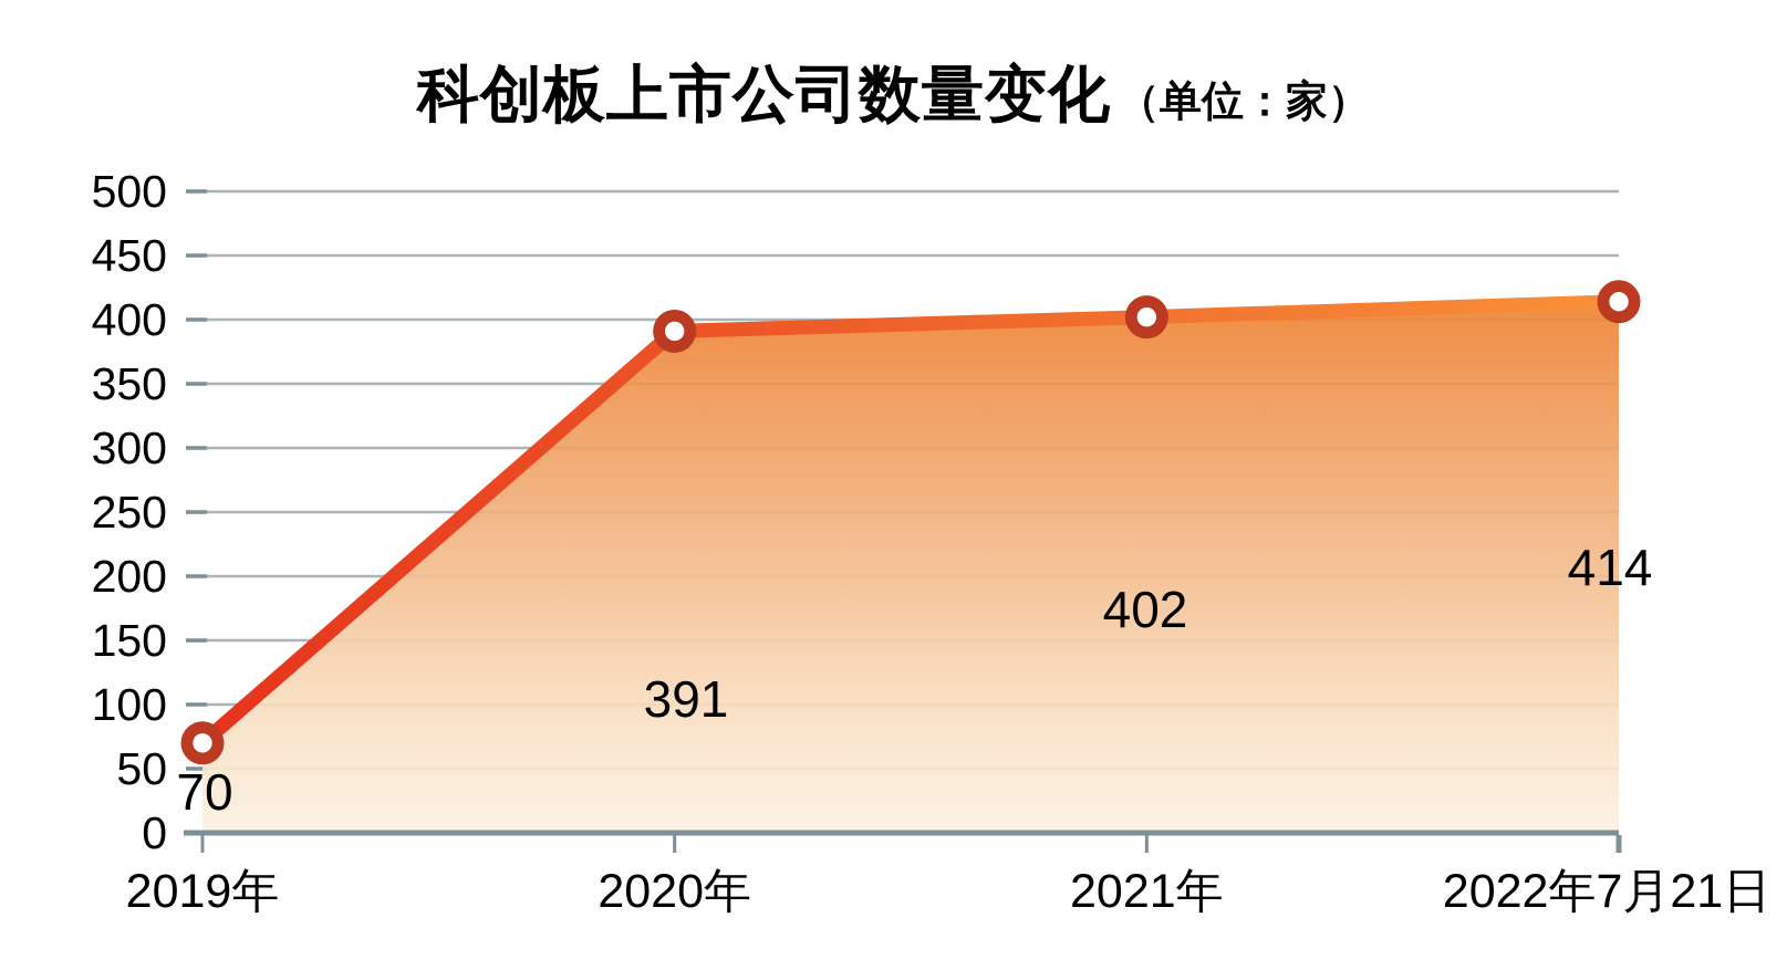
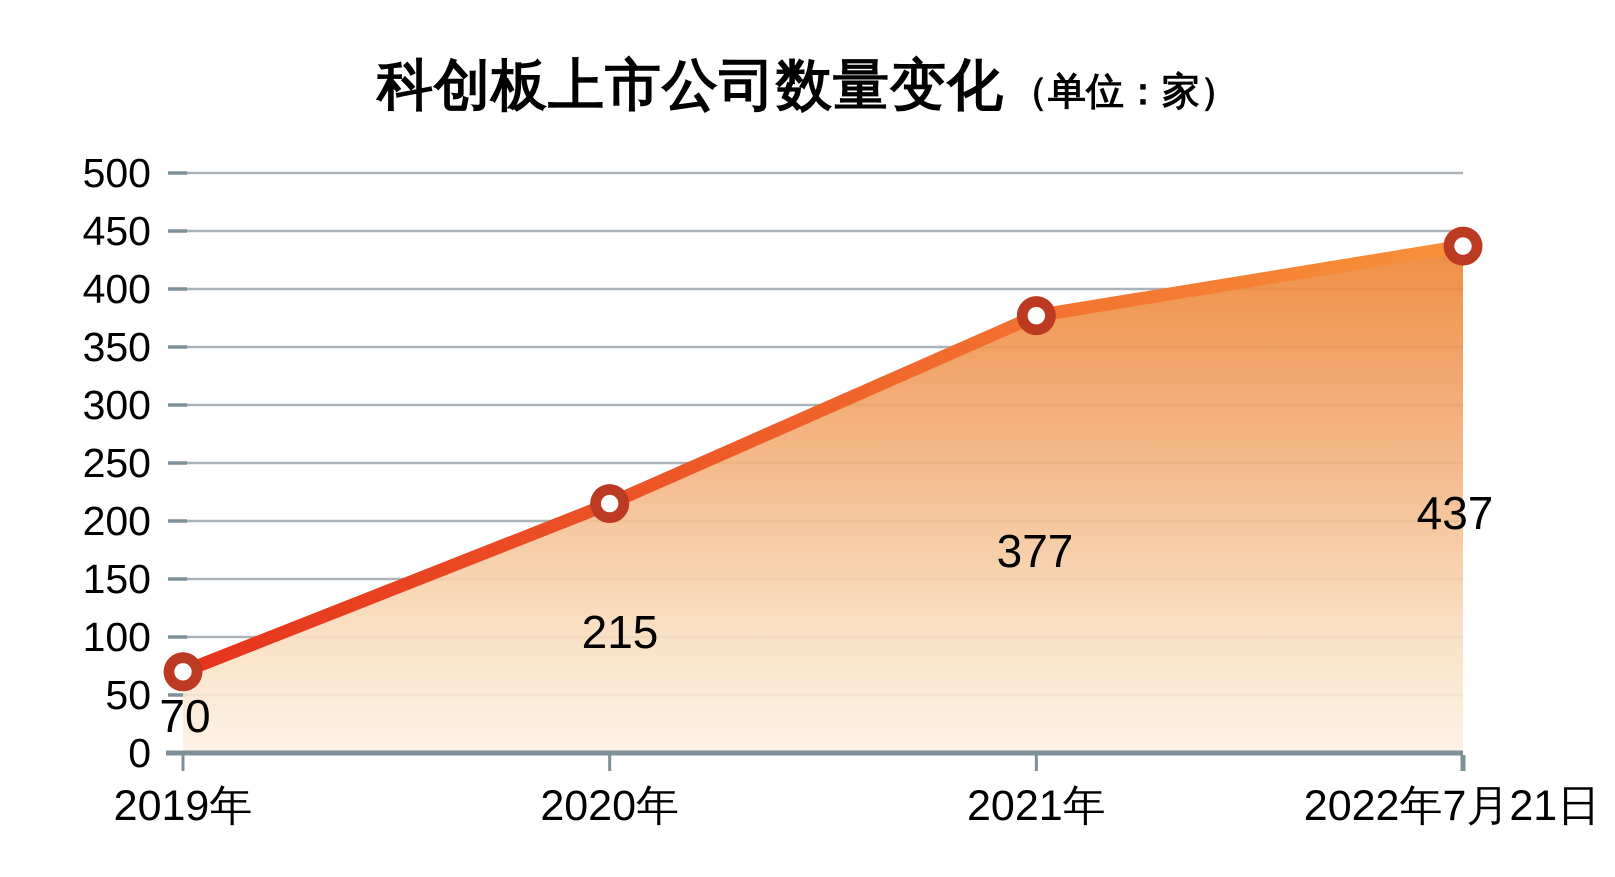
2020年: 391 -> 215
2021年: 402 -> 377
2022年7月21日: 414 -> 437
